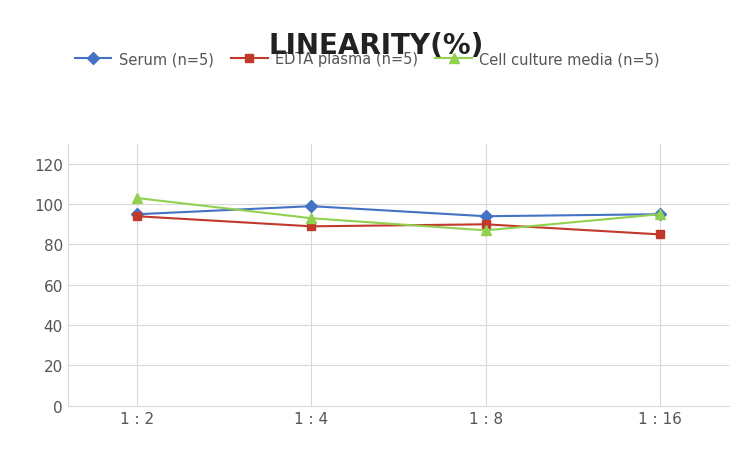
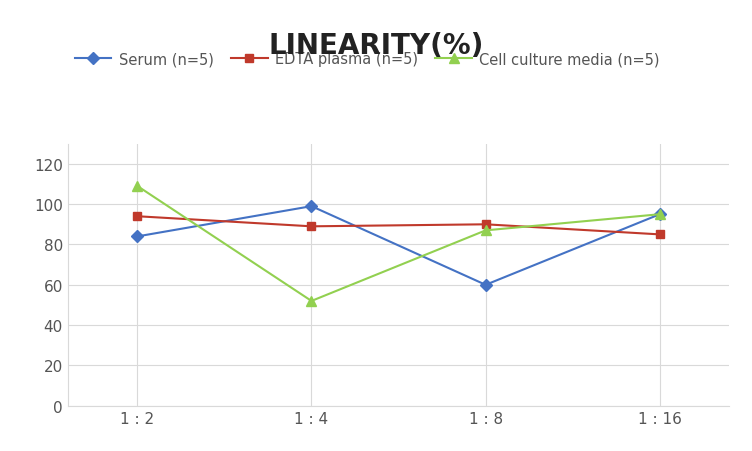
Serum (n=5)/1 : 2: 95 -> 84
Cell culture media (n=5)/1 : 2: 103 -> 109
Cell culture media (n=5)/1 : 4: 93 -> 52
Serum (n=5)/1 : 8: 94 -> 60
